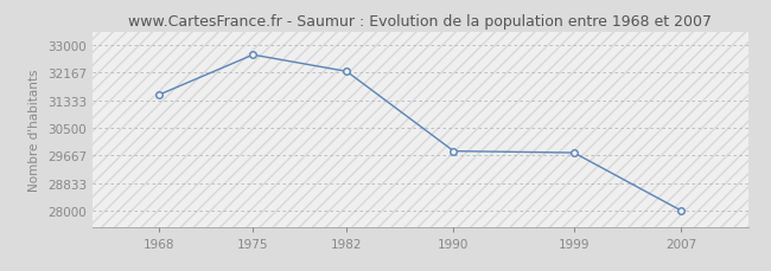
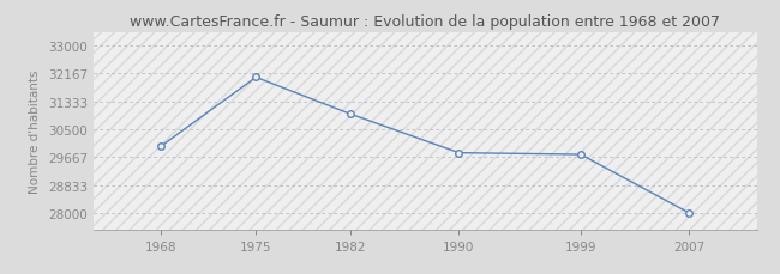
1968: 31500 -> 30000
1975: 32700 -> 32050
1982: 32200 -> 30950
